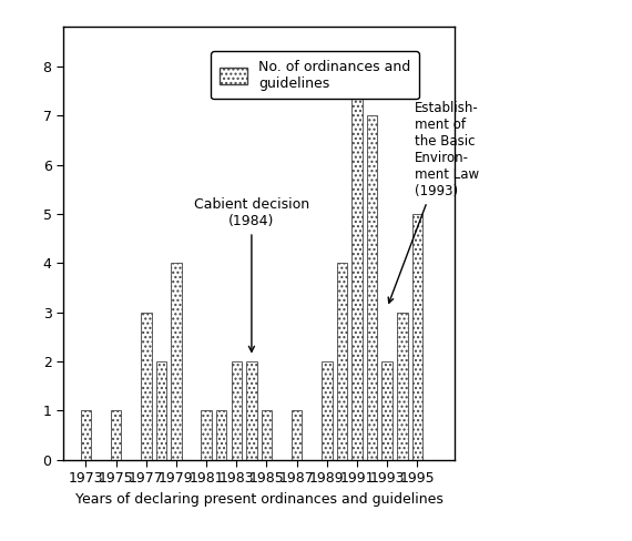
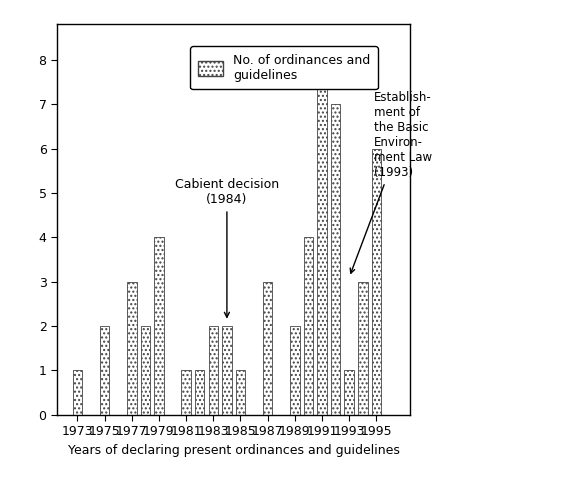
1975: 1 -> 2
1987: 1 -> 3
1993: 2 -> 1
1995: 5 -> 6
